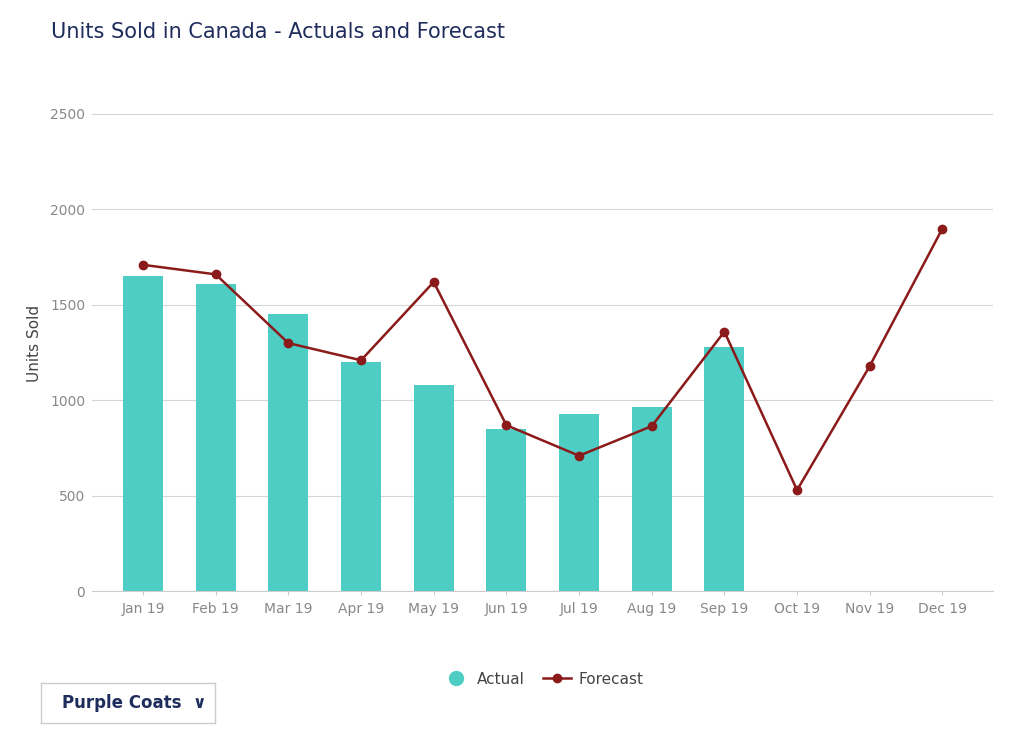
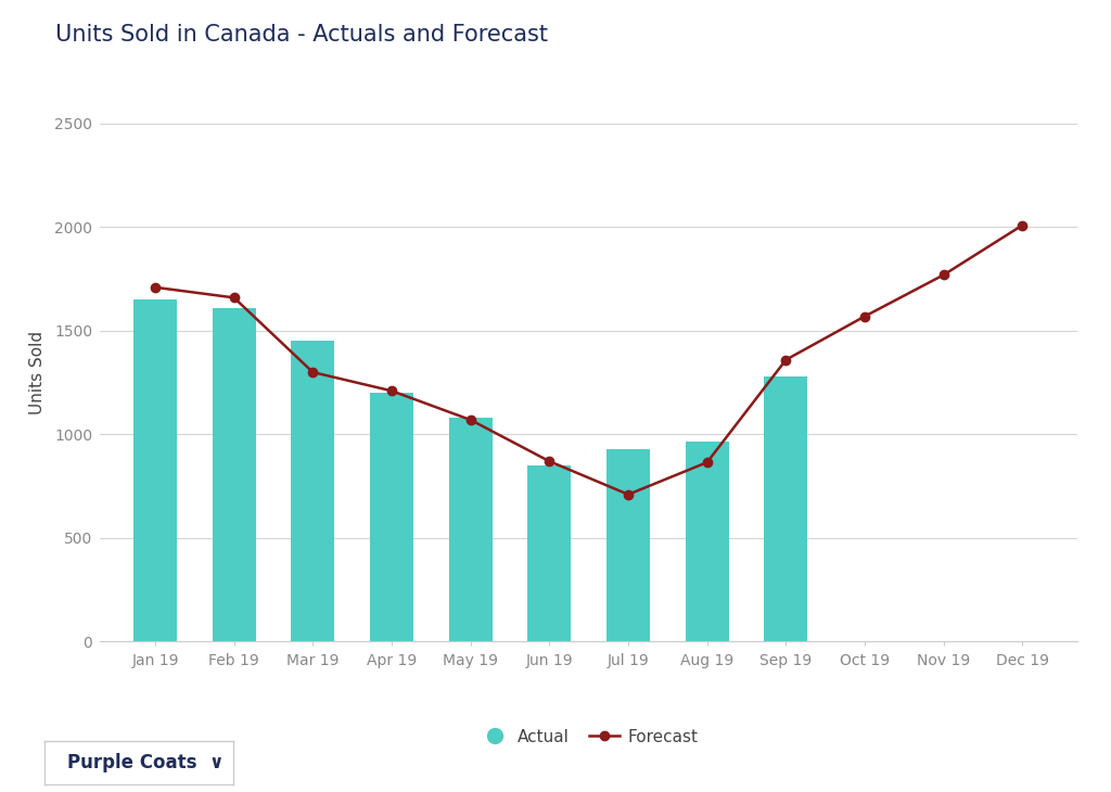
Forecast/May 19: 1620 -> 1070
Forecast/Oct 19: 530 -> 1570
Forecast/Nov 19: 1180 -> 1770
Forecast/Dec 19: 1900 -> 2010
